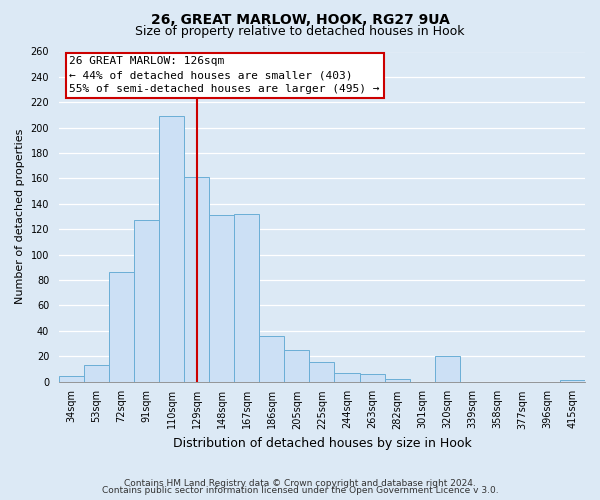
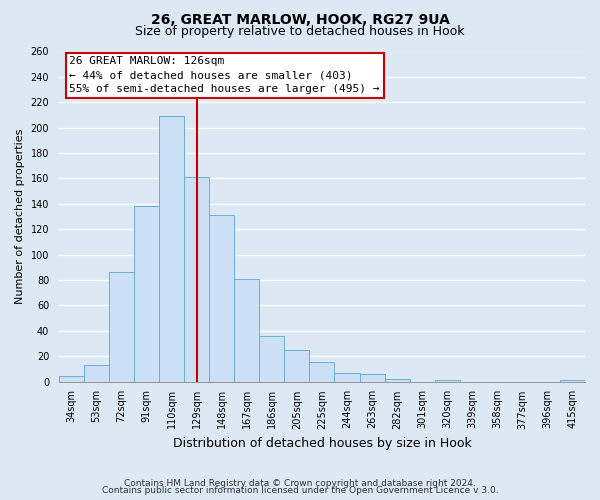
91sqm: 127 -> 138
167sqm: 132 -> 81
320sqm: 20 -> 1
